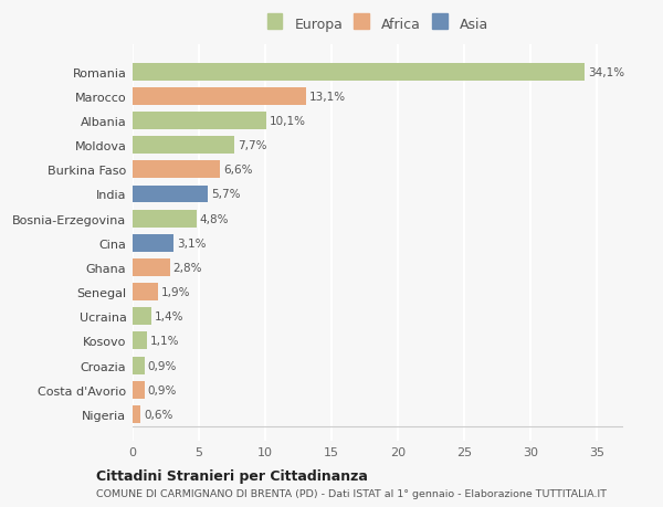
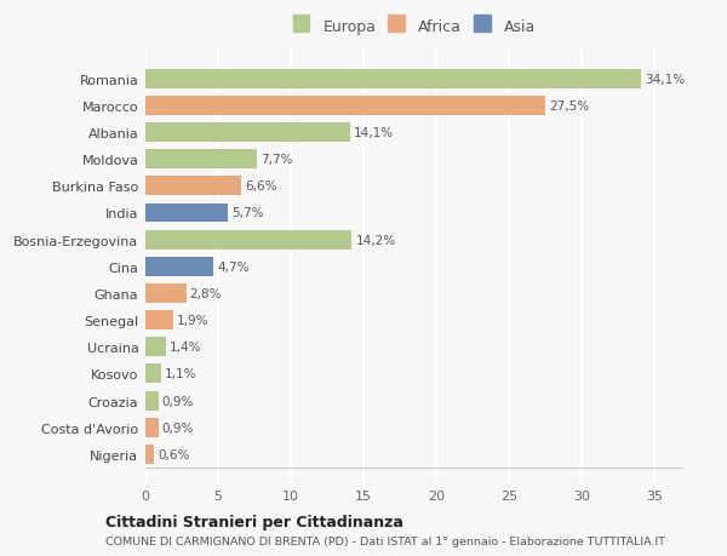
Marocco: 13,1% -> 27,5%
Albania: 10,1% -> 14,1%
Bosnia-Erzegovina: 4,8% -> 14,2%
Cina: 3,1% -> 4,7%
